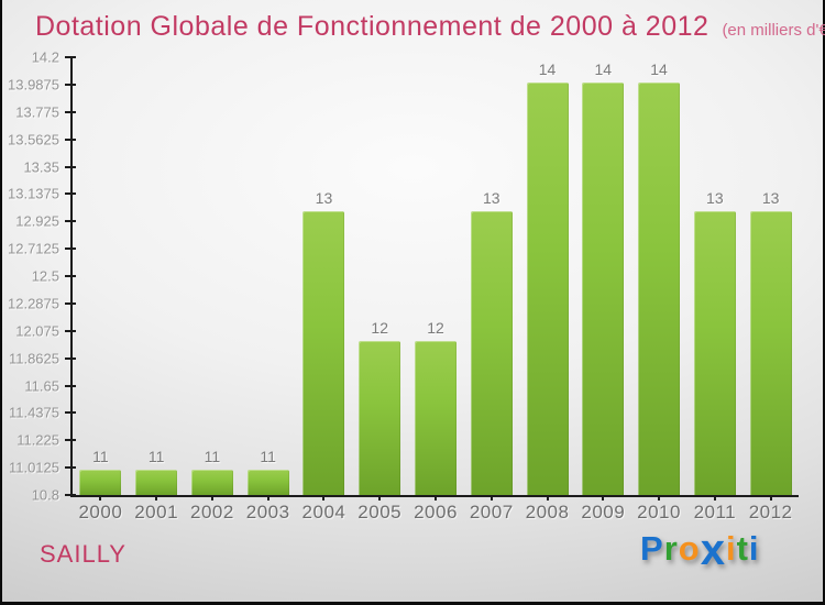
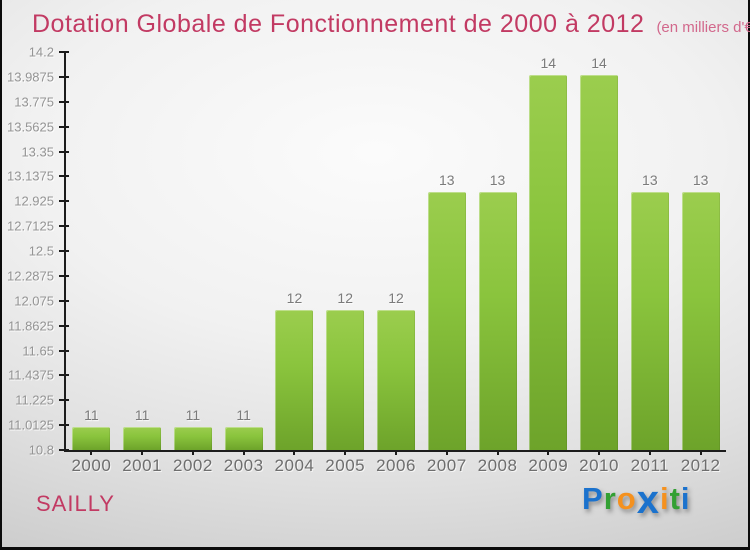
2004: 13 -> 12
2008: 14 -> 13
